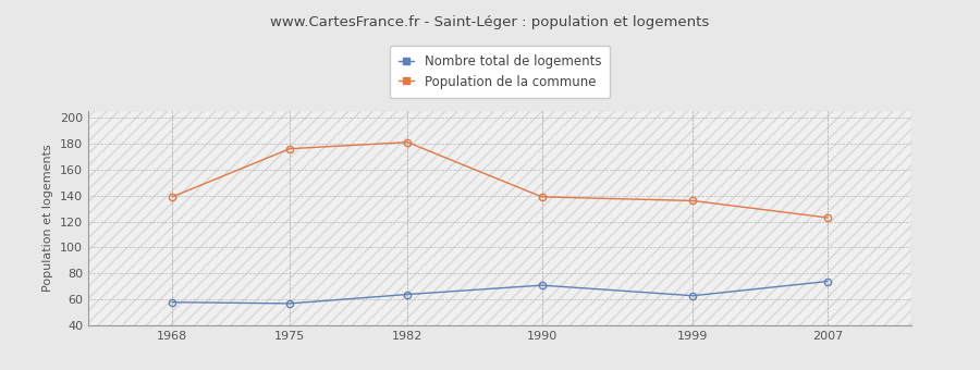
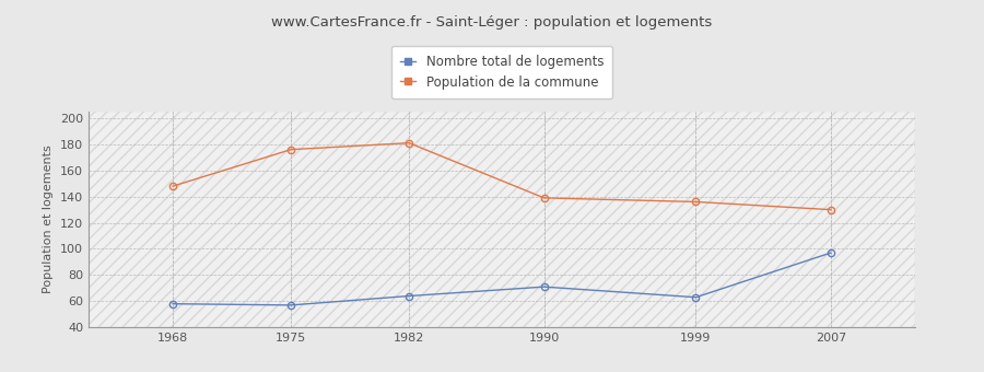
Population de la commune/1968: 139 -> 148
Nombre total de logements/2007: 74 -> 97
Population de la commune/2007: 123 -> 130
